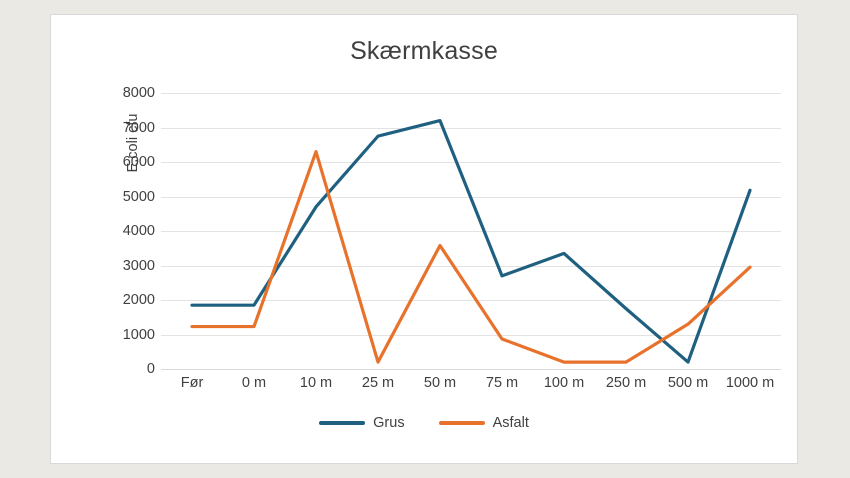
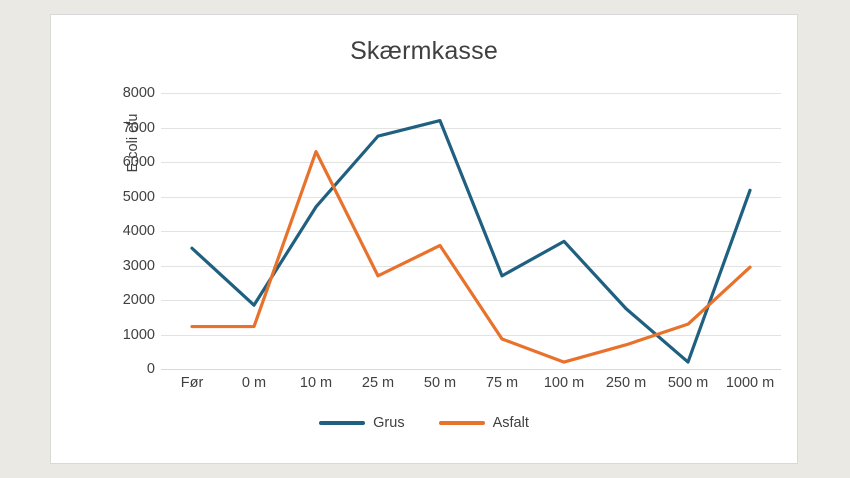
Grus/Før: 1800 -> 3500
Asfalt/25 m: 200 -> 2700
Grus/100 m: 3400 -> 3700
Asfalt/250 m: 200 -> 700
